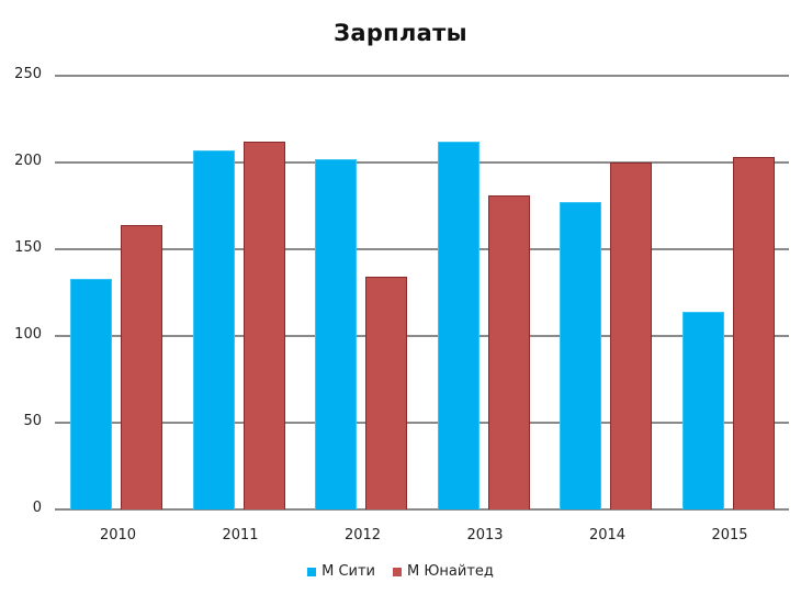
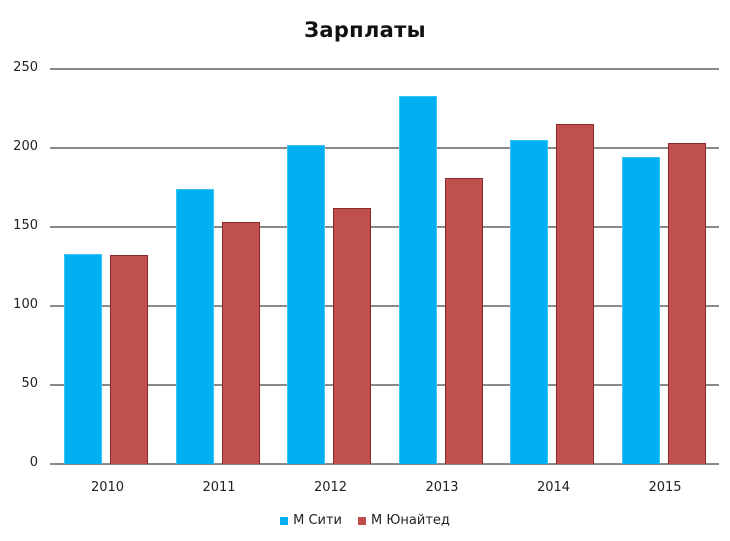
М Юнайтед/2010: 164 -> 132
М Сити/2011: 207 -> 174
М Юнайтед/2011: 212 -> 153
М Юнайтед/2012: 134 -> 162
М Сити/2013: 212 -> 233
М Сити/2014: 177 -> 205
М Юнайтед/2014: 200 -> 215
М Сити/2015: 114 -> 194
